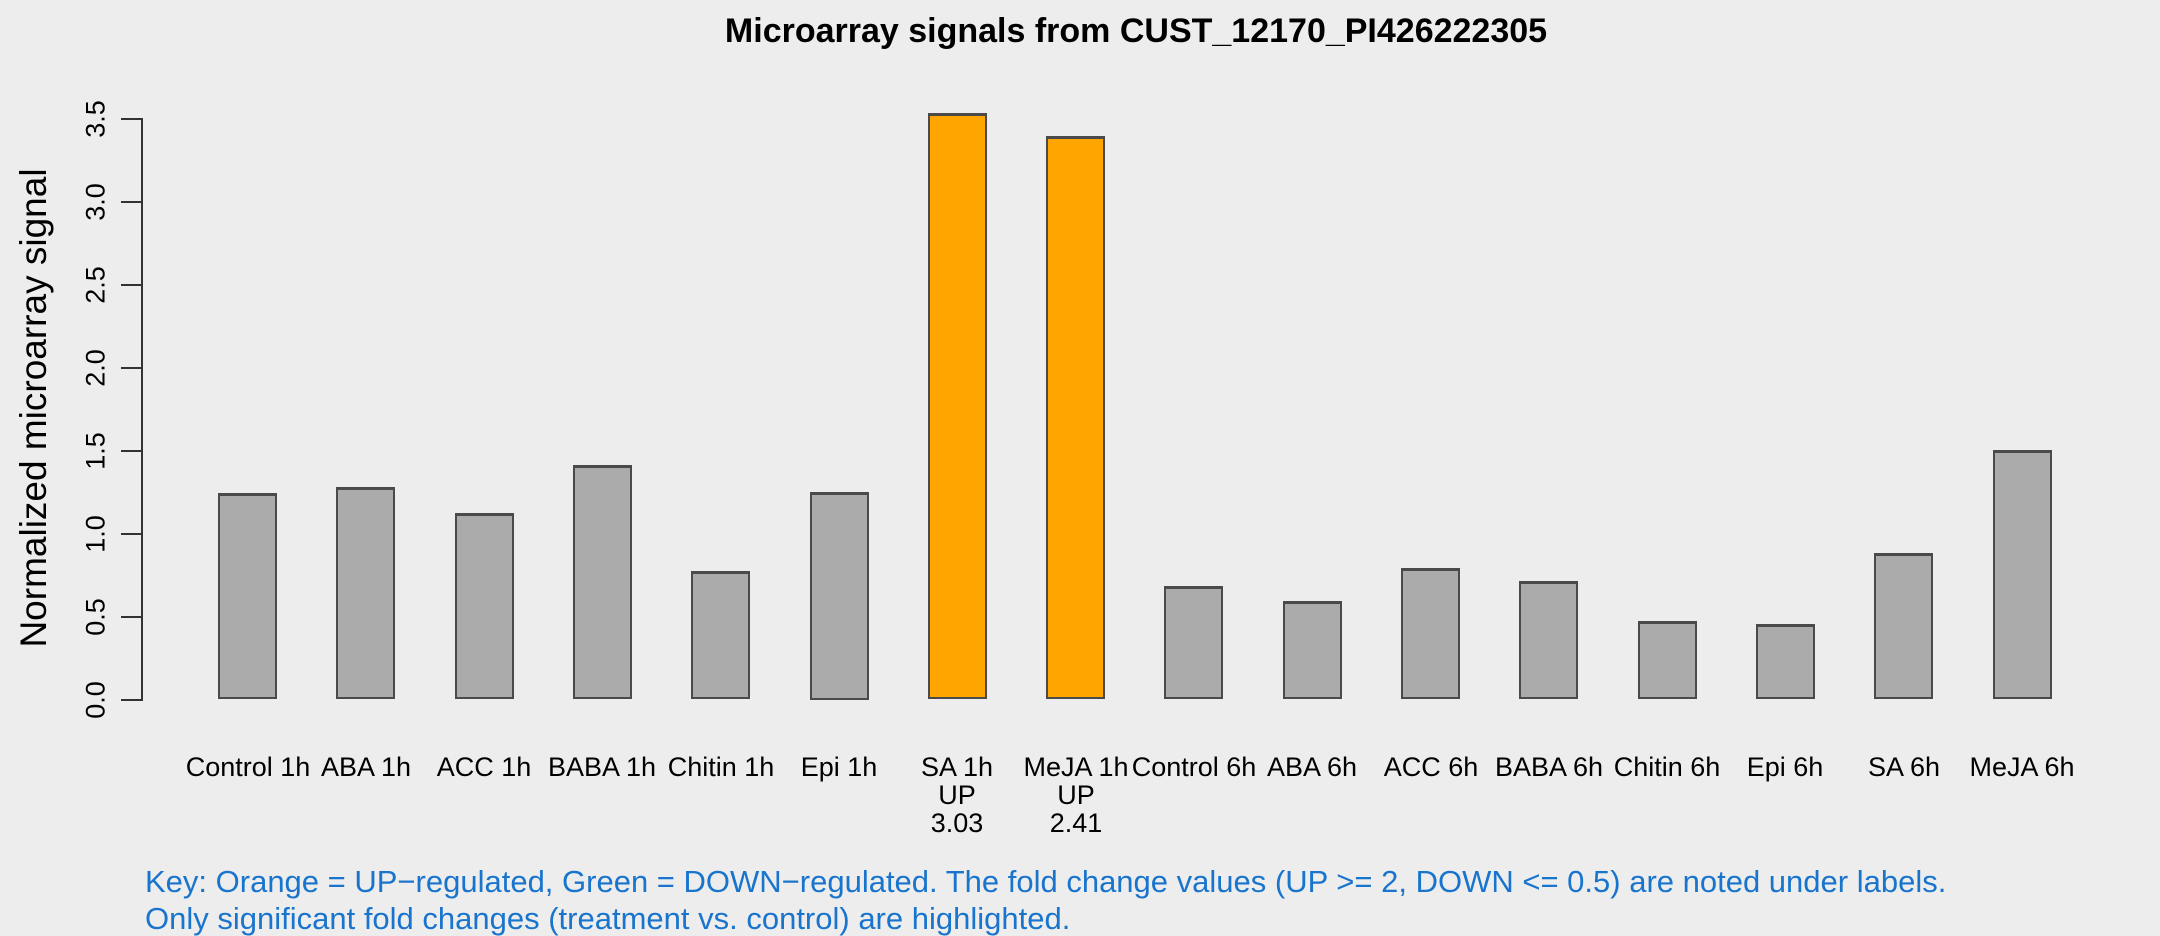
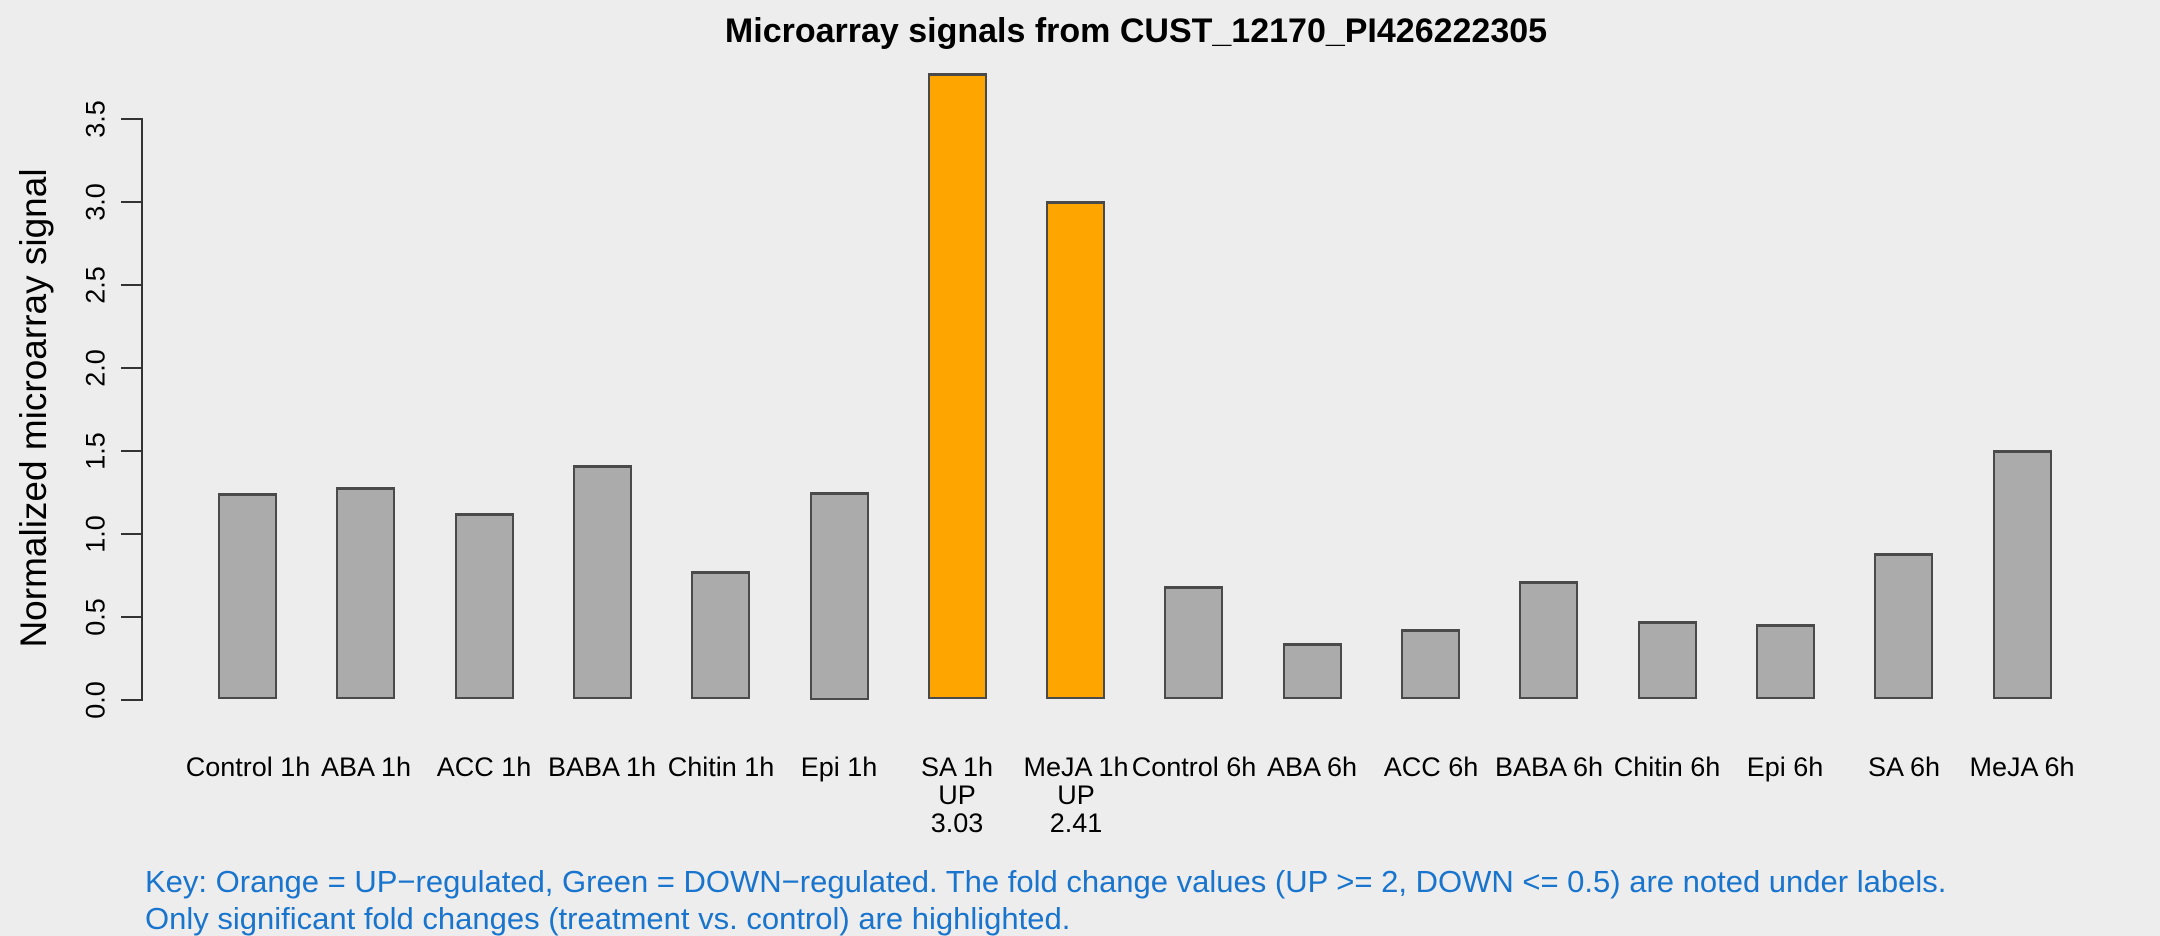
SA 1h: 3.53 -> 3.77
MeJA 1h: 3.39 -> 3.00
ABA 6h: 0.59 -> 0.34
ACC 6h: 0.79 -> 0.42
